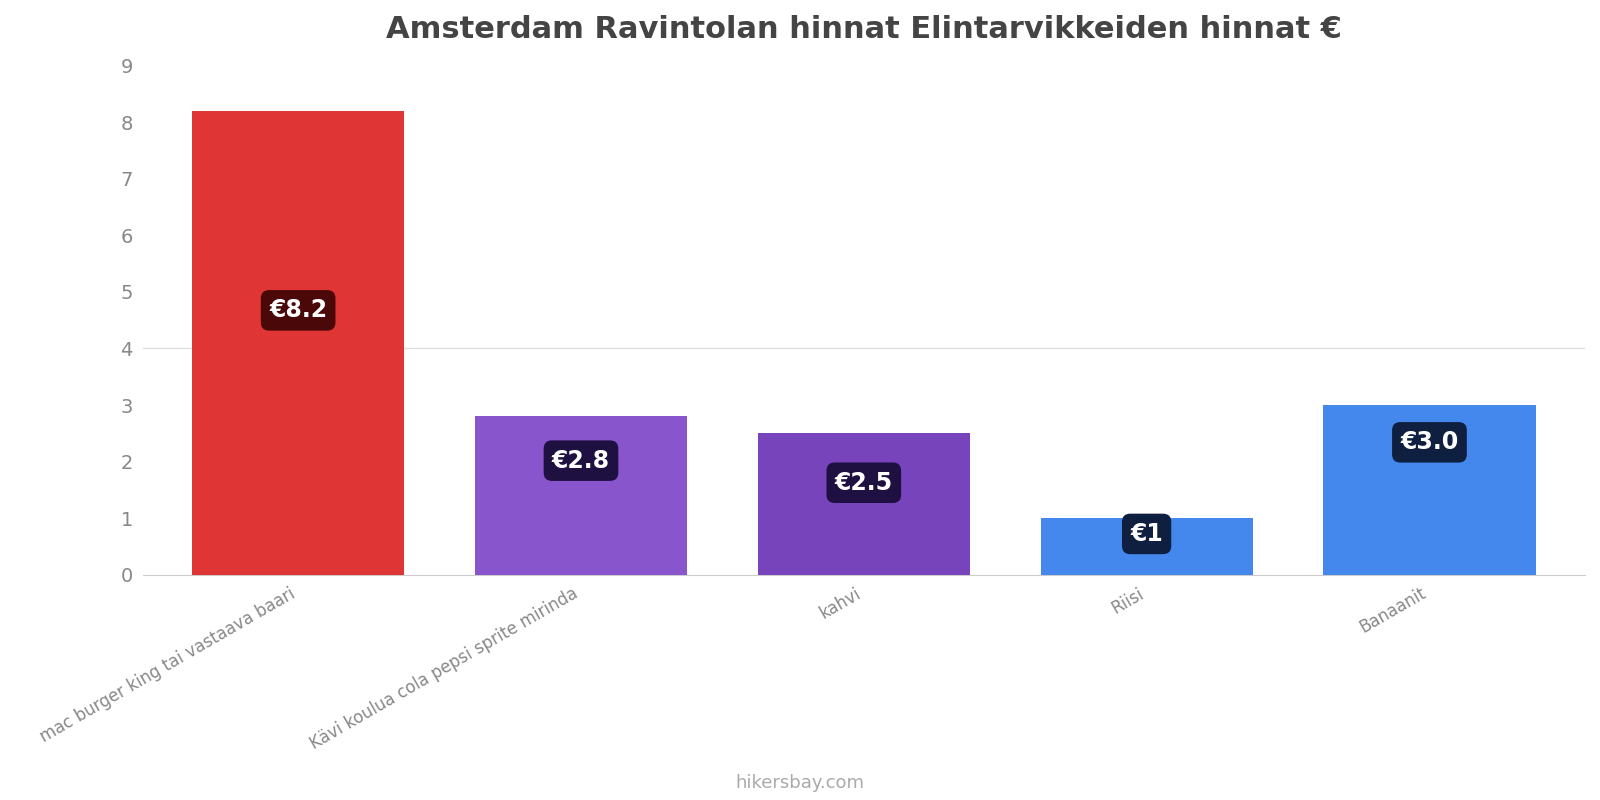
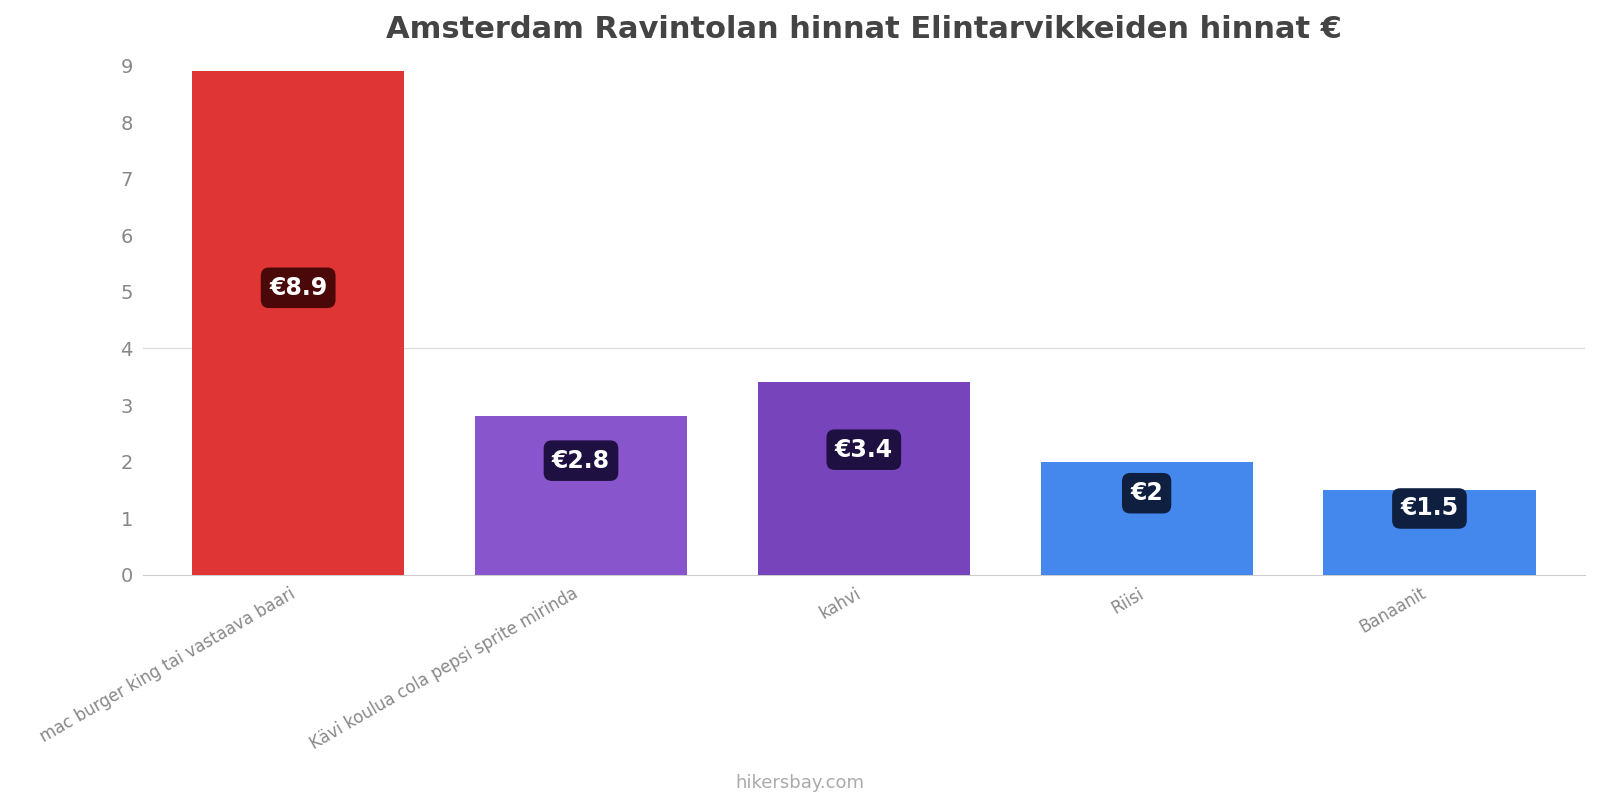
mac burger king tai vastaava baari: €8.2 -> €8.9
kahvi: €2.5 -> €3.4
Riisi: €1 -> €2
Banaanit: €3.0 -> €1.5
